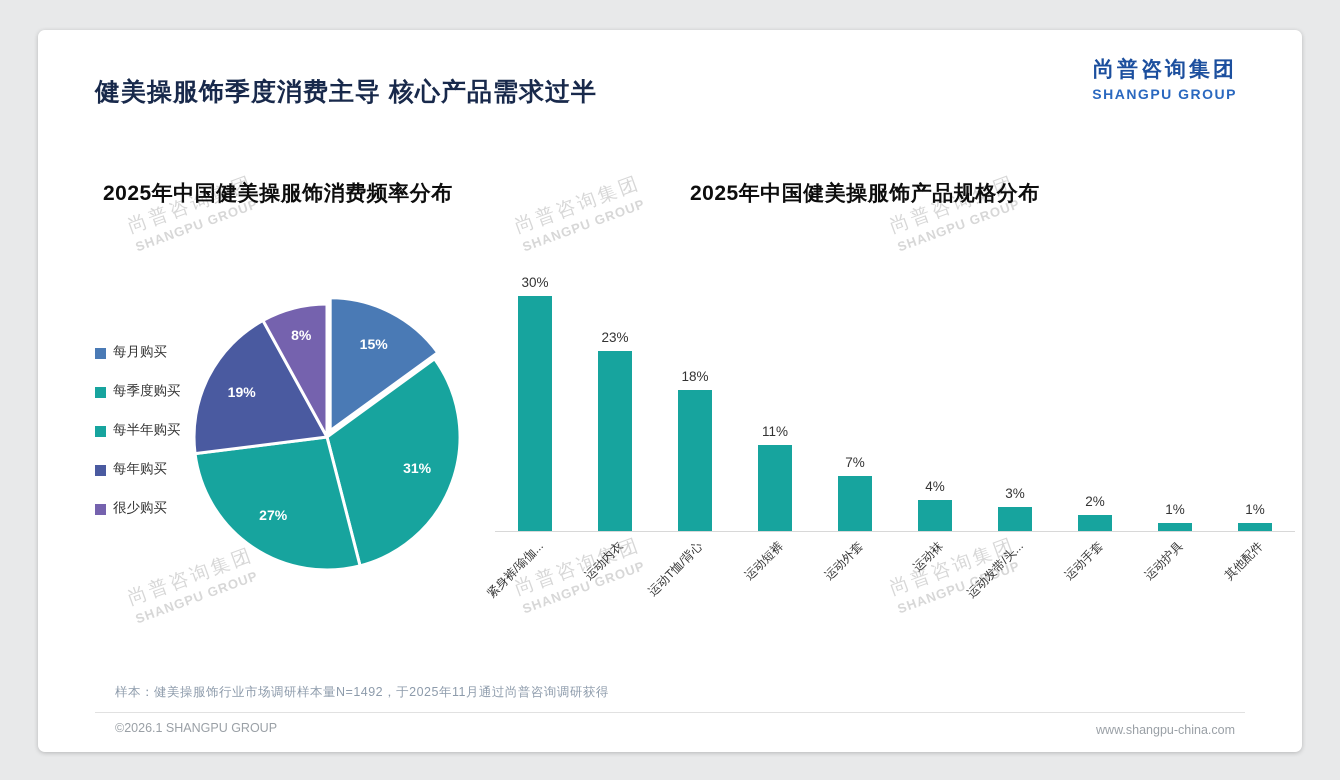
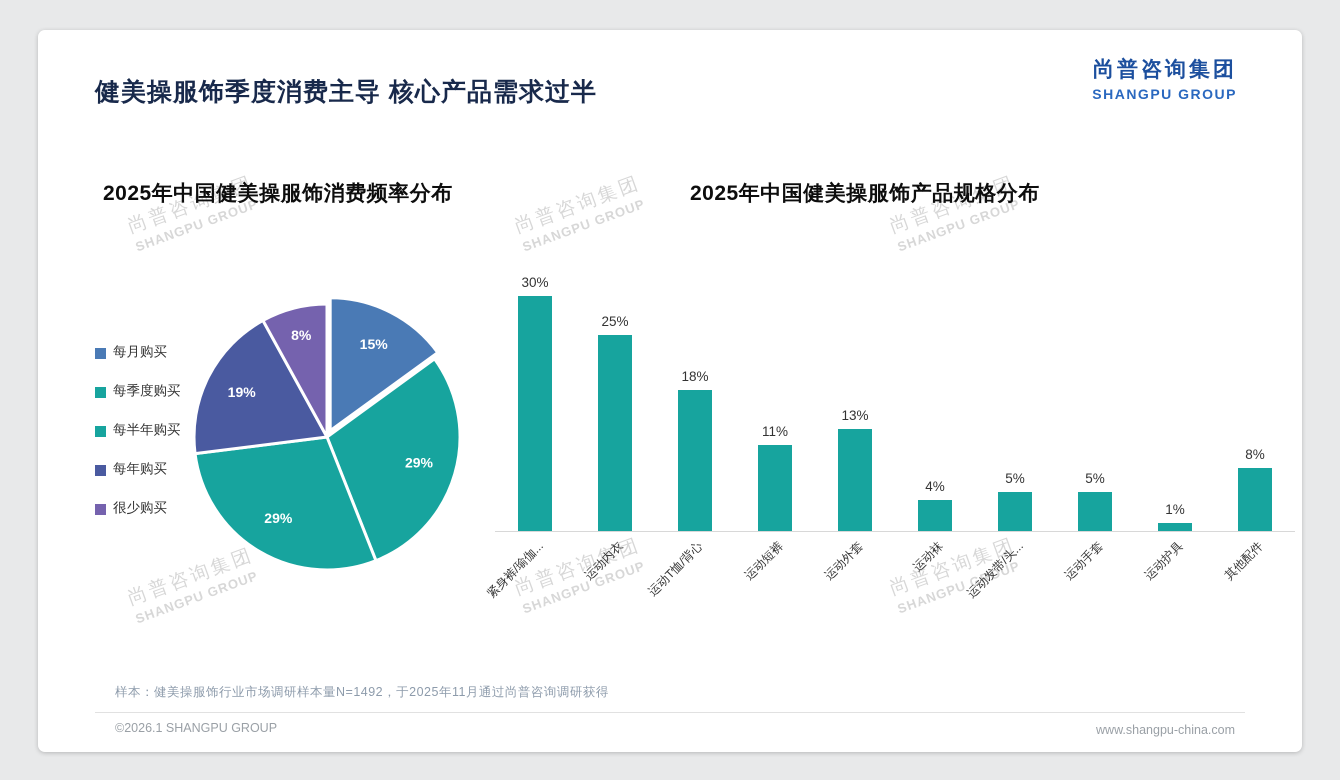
2025年中国健美操服饰消费频率分布/每季度购买: 31% -> 29%
2025年中国健美操服饰消费频率分布/每半年购买: 27% -> 29%
2025年中国健美操服饰产品规格分布/运动内衣: 23% -> 25%
2025年中国健美操服饰产品规格分布/运动外套: 7% -> 13%
2025年中国健美操服饰产品规格分布/运动发带/头...: 3% -> 5%
2025年中国健美操服饰产品规格分布/运动手套: 2% -> 5%
2025年中国健美操服饰产品规格分布/其他配件: 1% -> 8%
